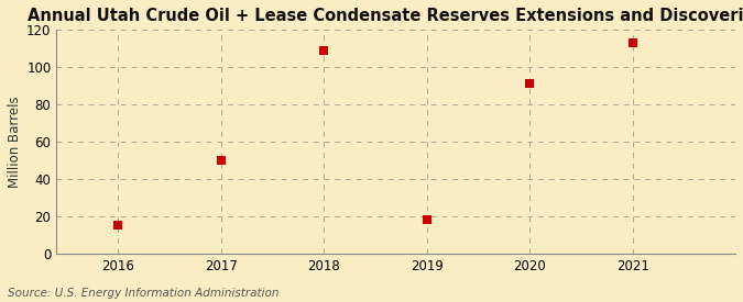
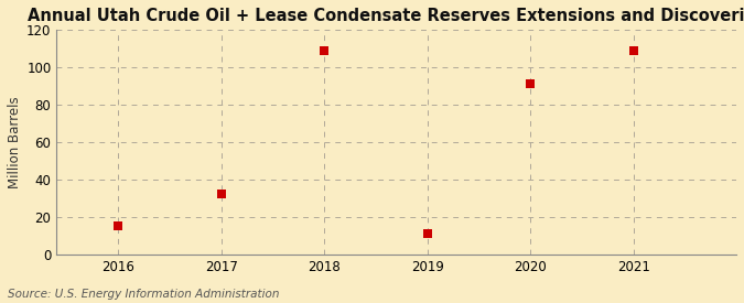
2017: 50 -> 32
2019: 18 -> 11
2021: 113 -> 109
